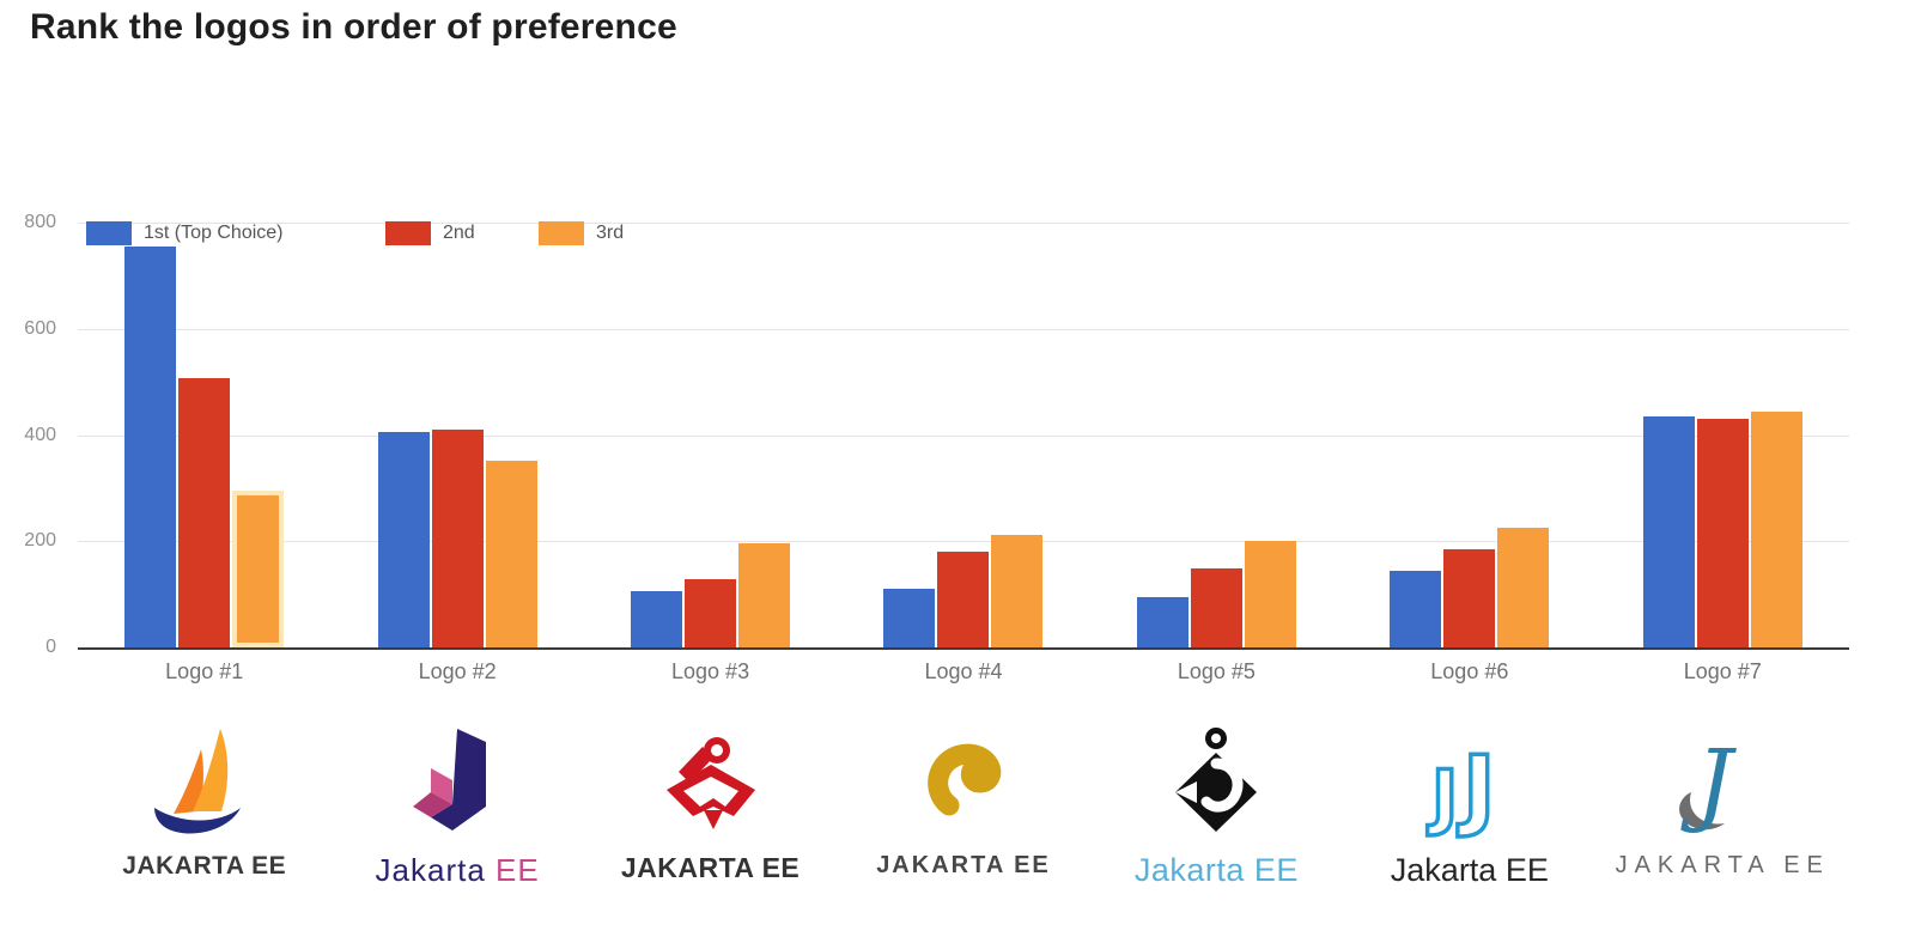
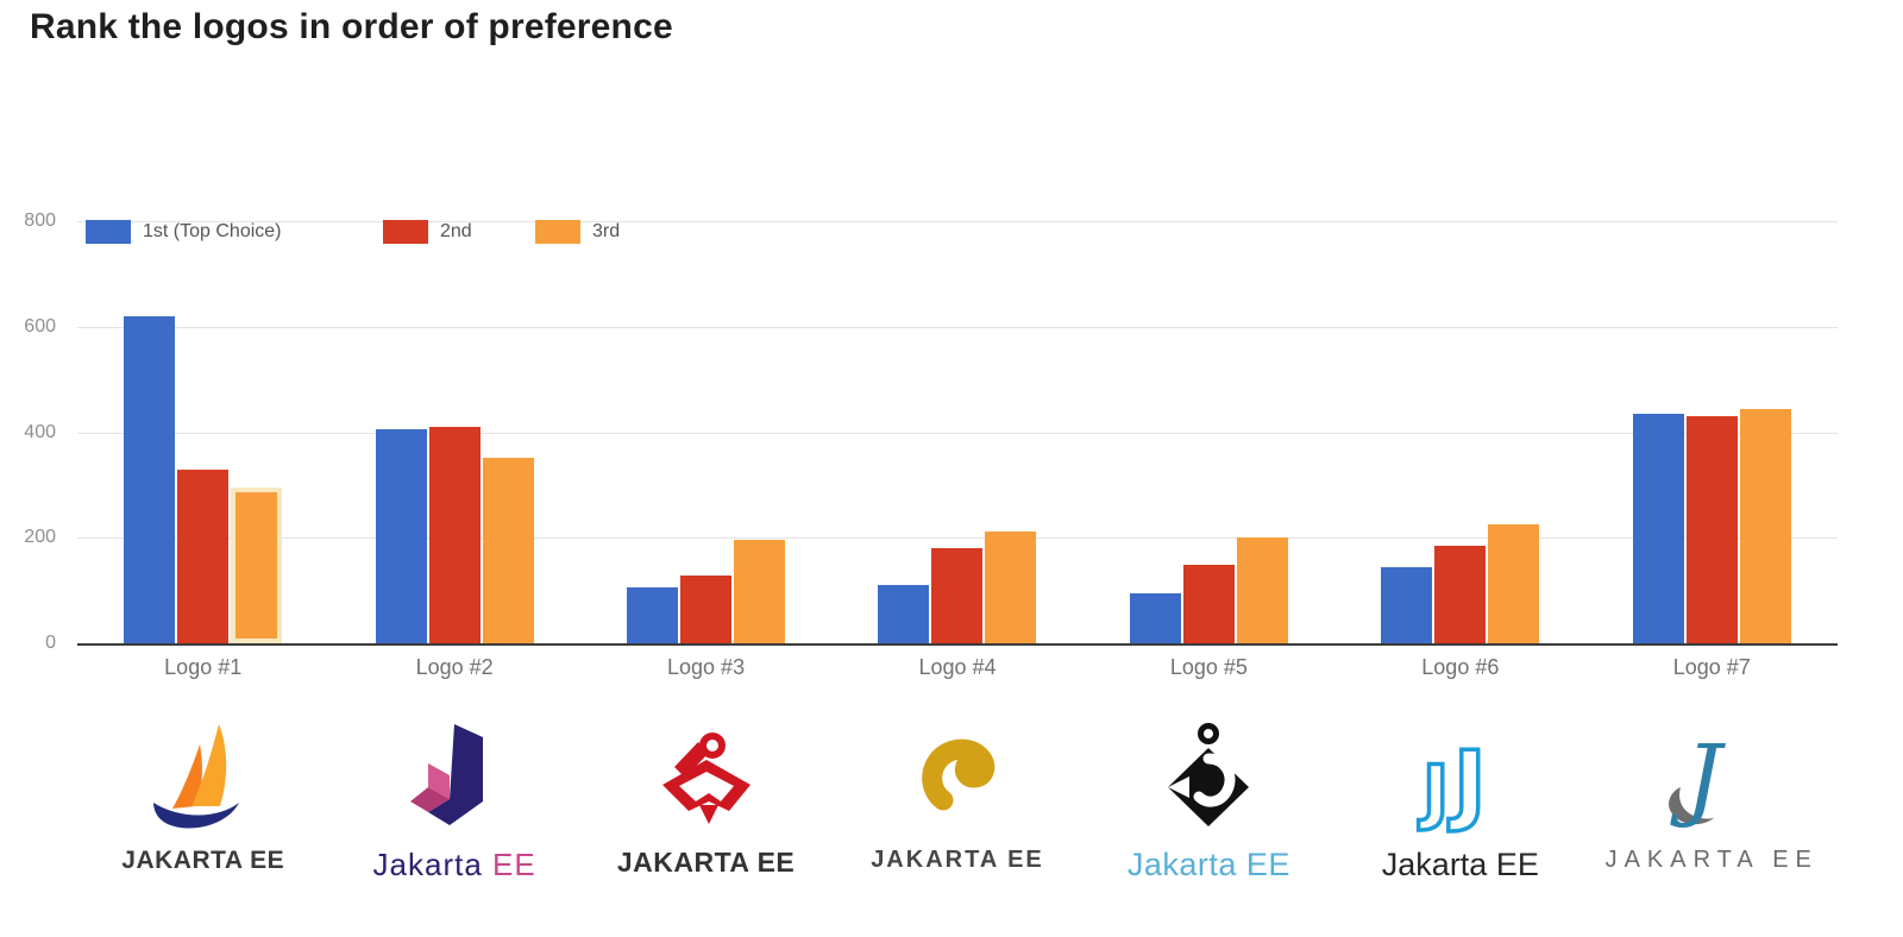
1st (Top Choice)/Logo #1: 760 -> 620
2nd/Logo #1: 510 -> 330
